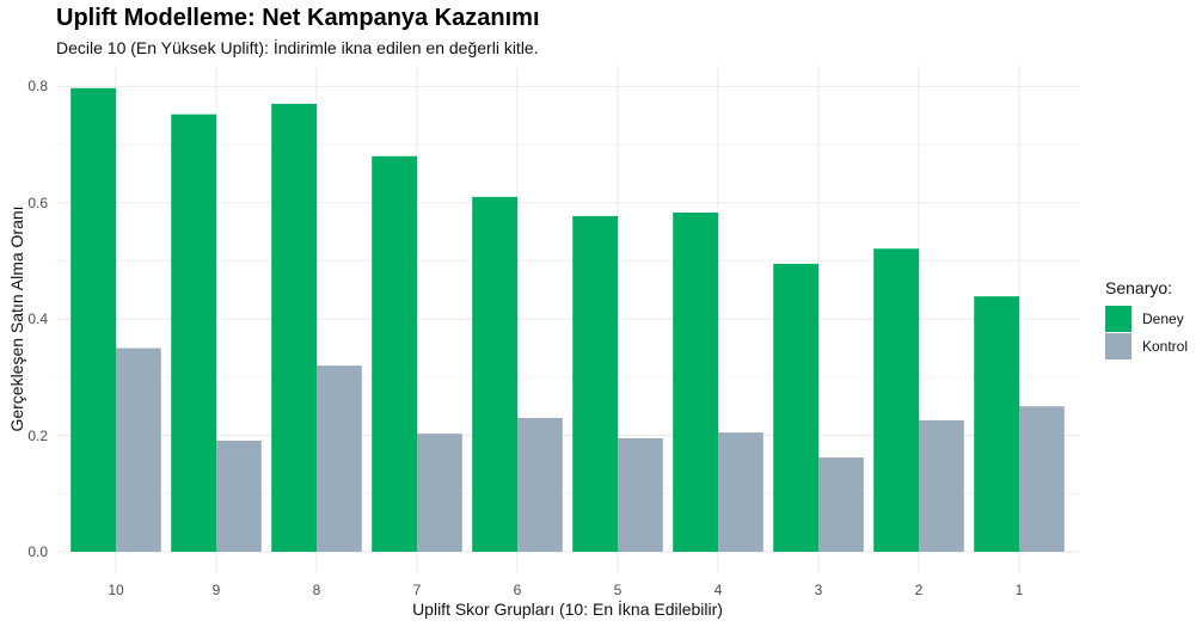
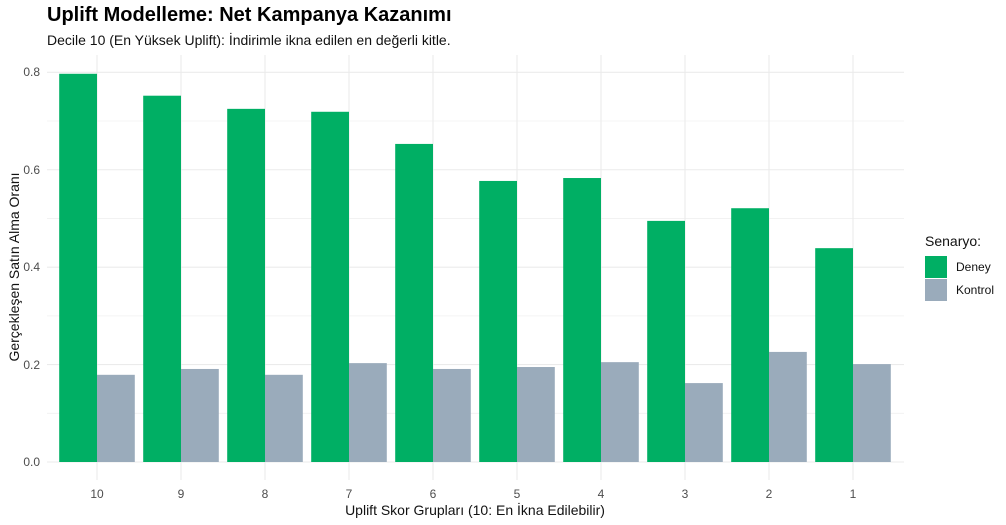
Kontrol/10: 0.35 -> 0.18
Deney/8: 0.77 -> 0.72
Kontrol/8: 0.32 -> 0.18
Deney/7: 0.68 -> 0.72
Deney/6: 0.61 -> 0.65
Kontrol/6: 0.23 -> 0.19
Kontrol/1: 0.25 -> 0.20
